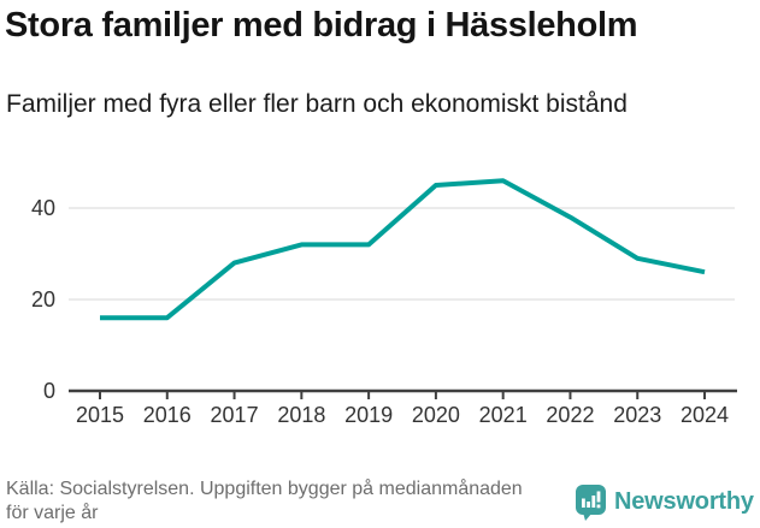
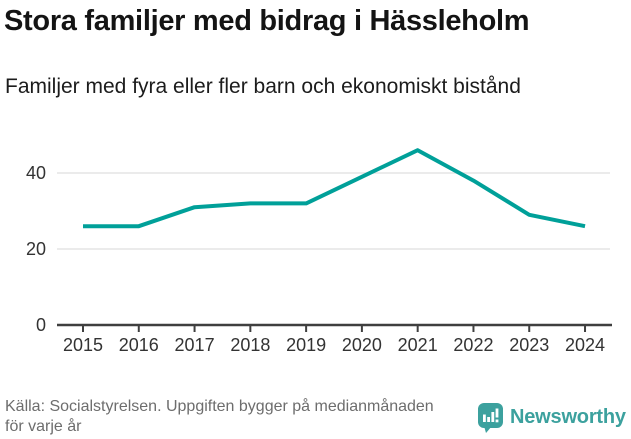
2015: 16 -> 26
2016: 16 -> 26
2017: 28 -> 31
2020: 45 -> 39
